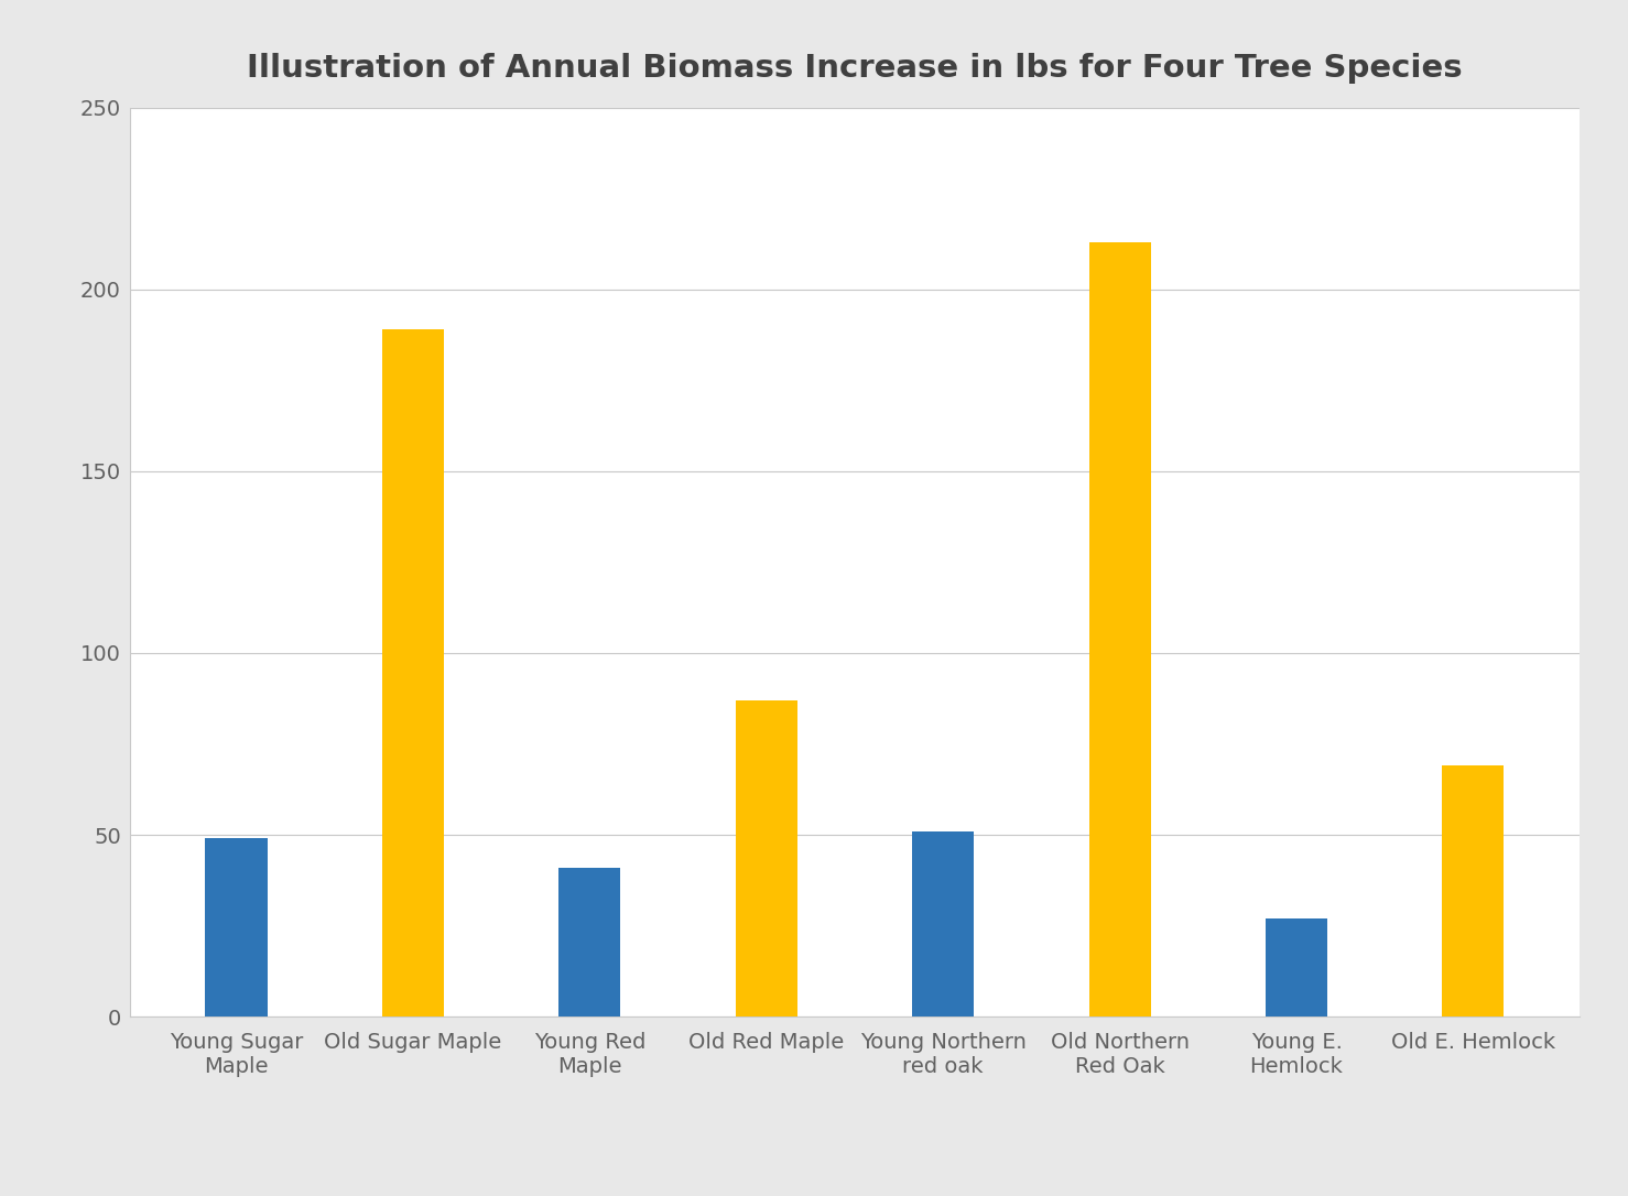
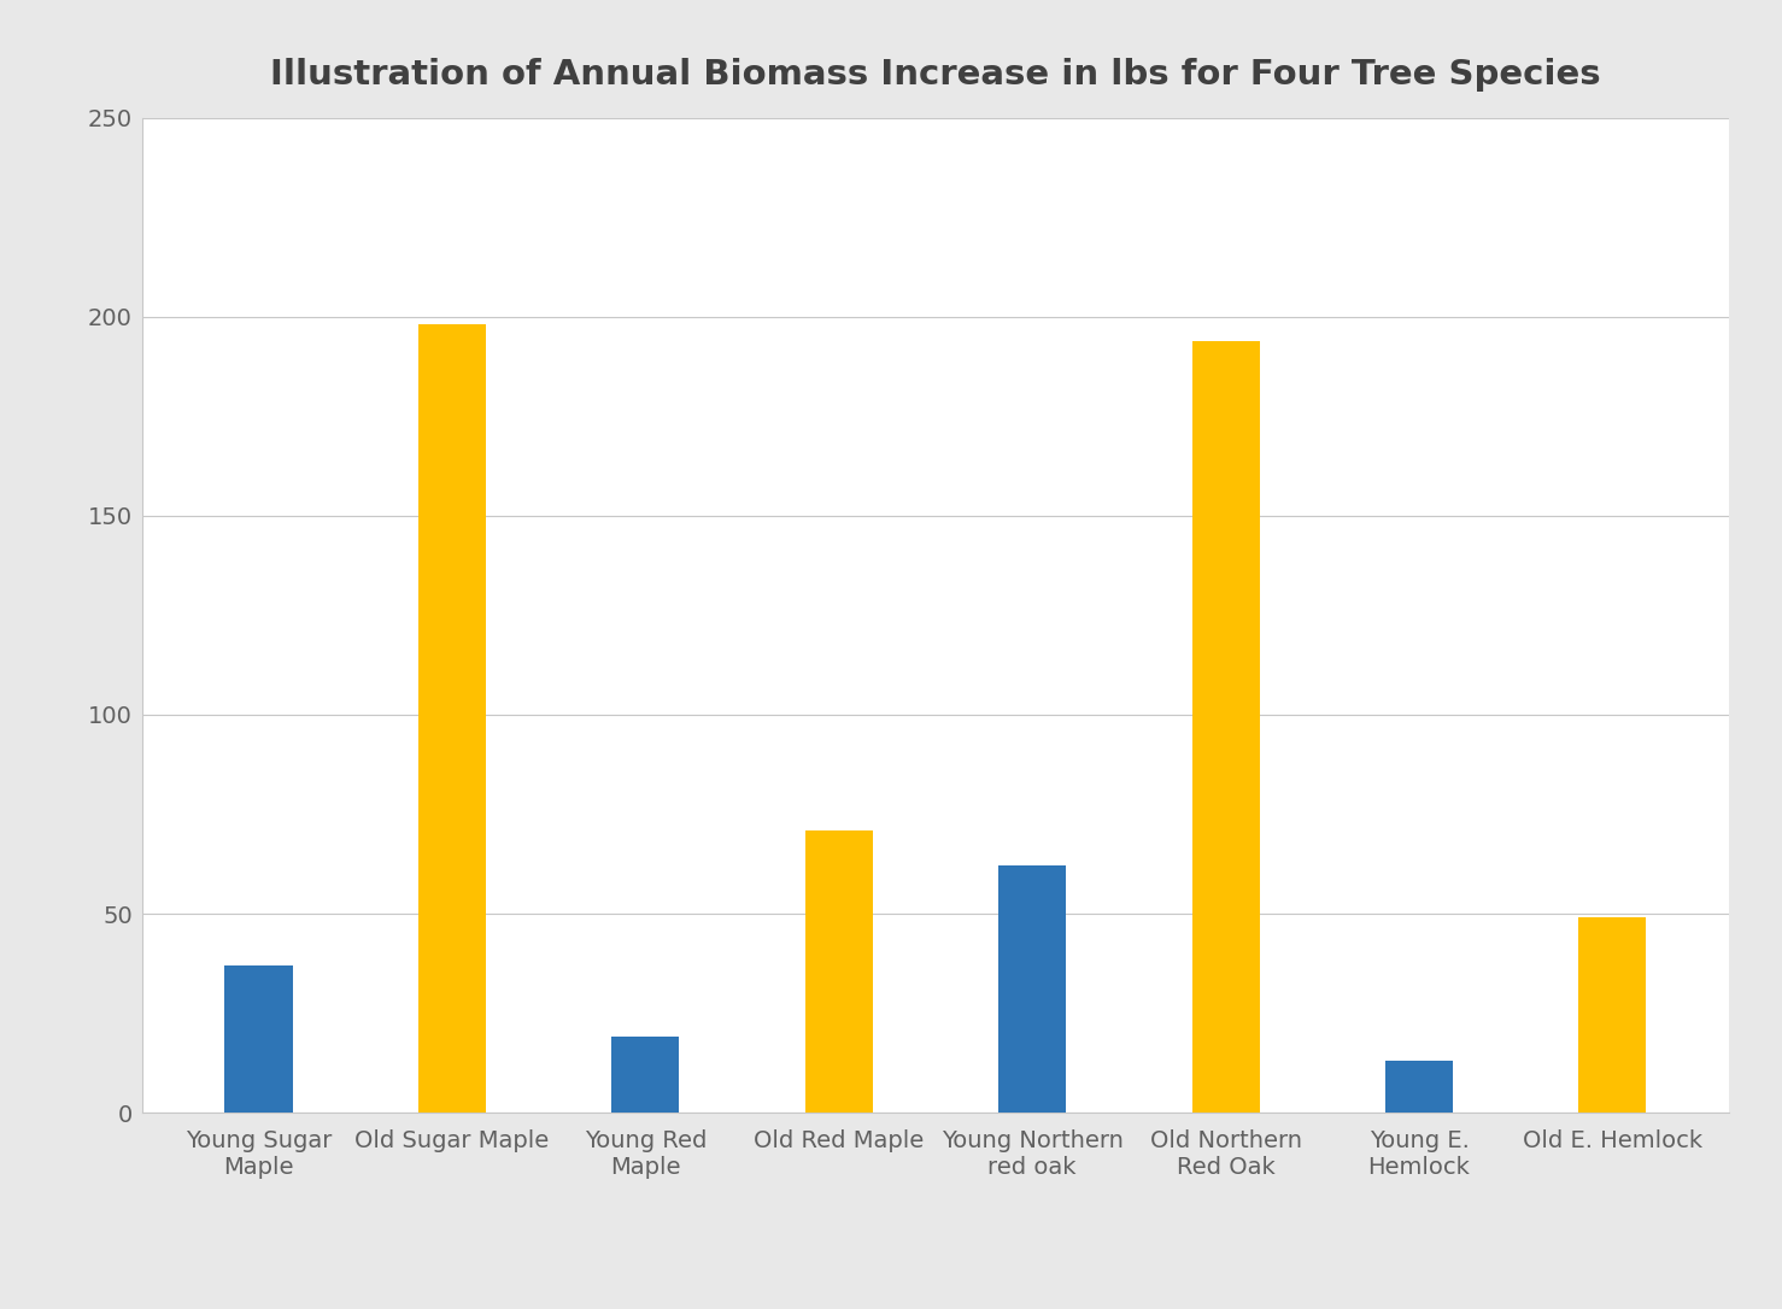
Young Sugar Maple: 49 -> 37
Old Sugar Maple: 189 -> 198
Young Red Maple: 41 -> 19
Old Red Maple: 87 -> 71
Young Northern red oak: 51 -> 62
Old Northern Red Oak: 213 -> 194
Young E. Hemlock: 27 -> 13
Old E. Hemlock: 69 -> 49
